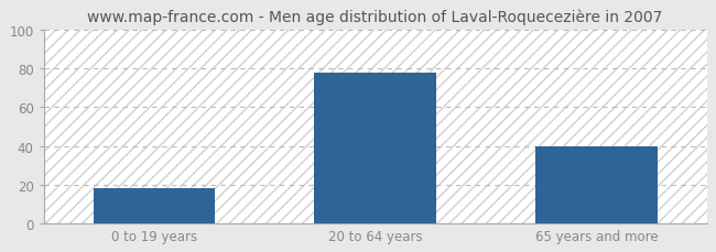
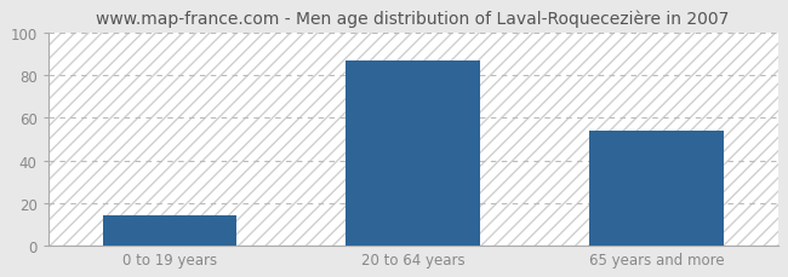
0 to 19 years: 18 -> 14
20 to 64 years: 78 -> 87
65 years and more: 40 -> 54
